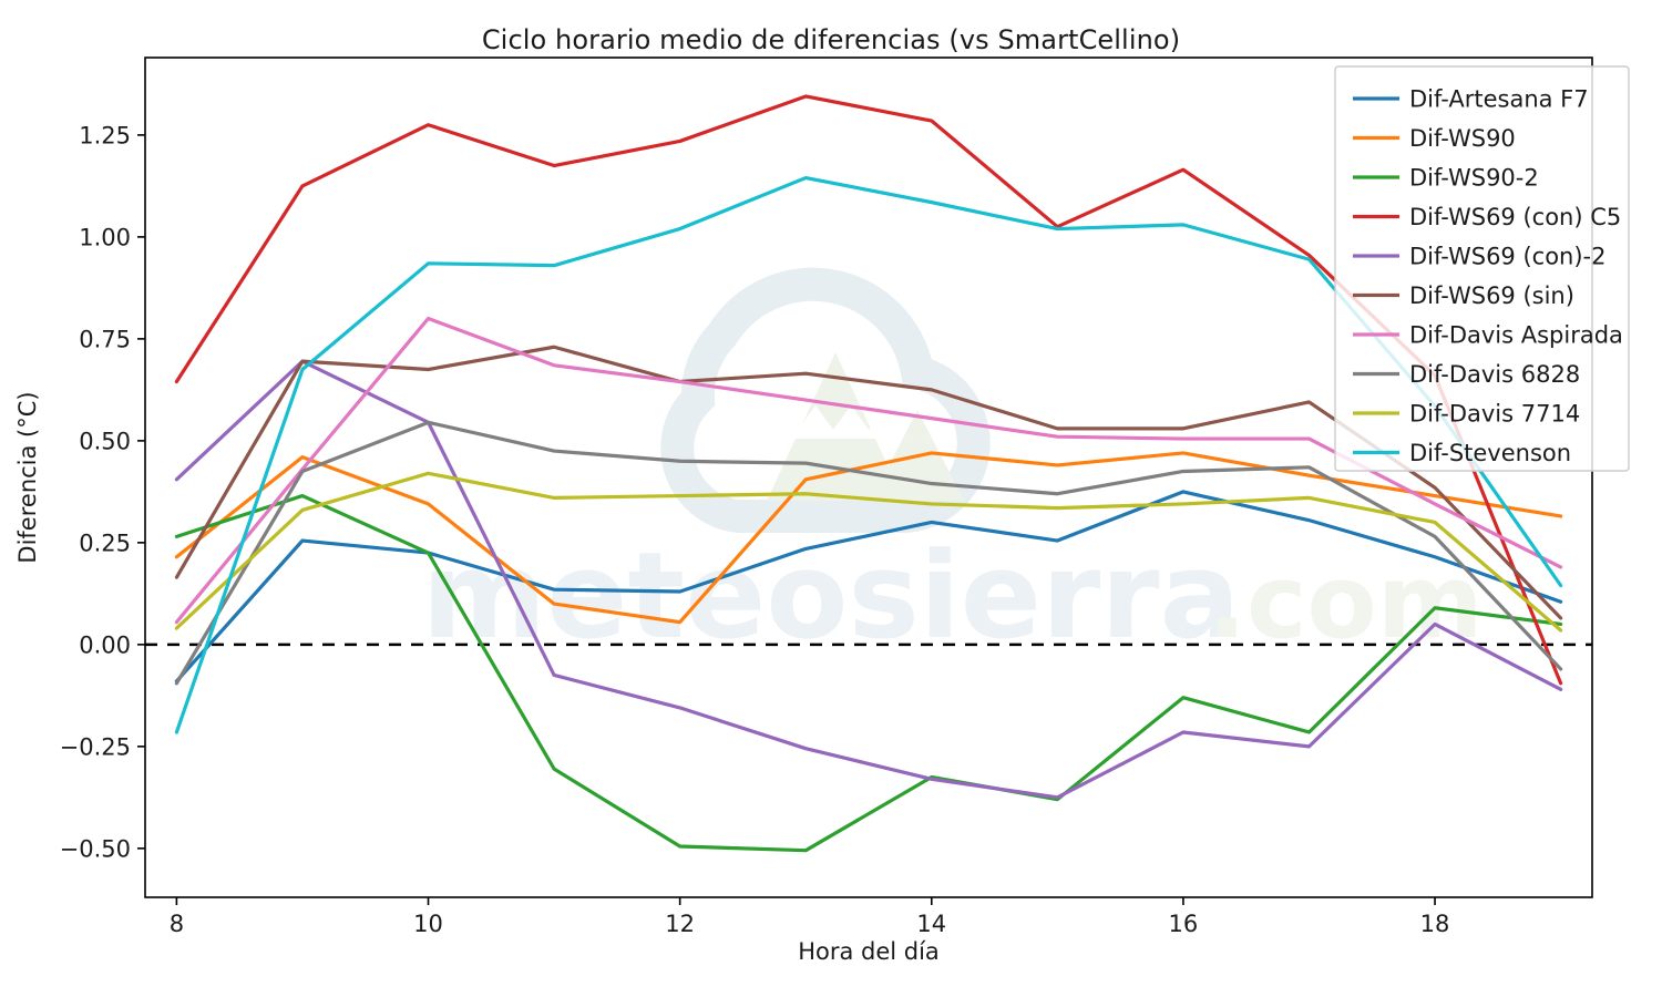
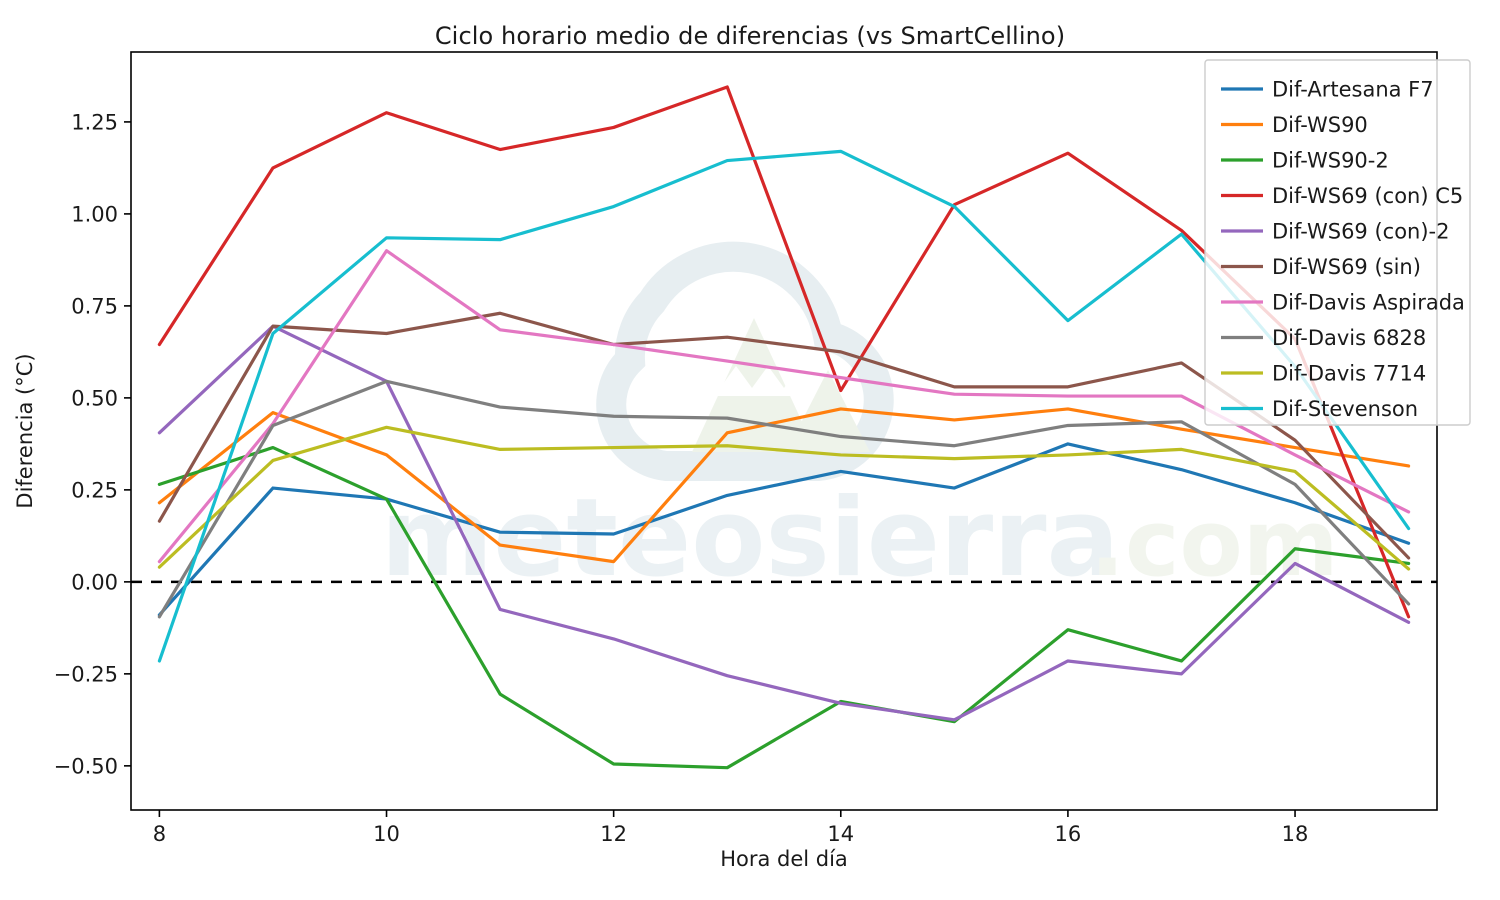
Dif-Davis Aspirada/10: 0.80 -> 0.90
Dif-WS69 (con) C5/14: 1.28 -> 0.52
Dif-Stevenson/14: 1.08 -> 1.17
Dif-Stevenson/16: 1.03 -> 0.71
